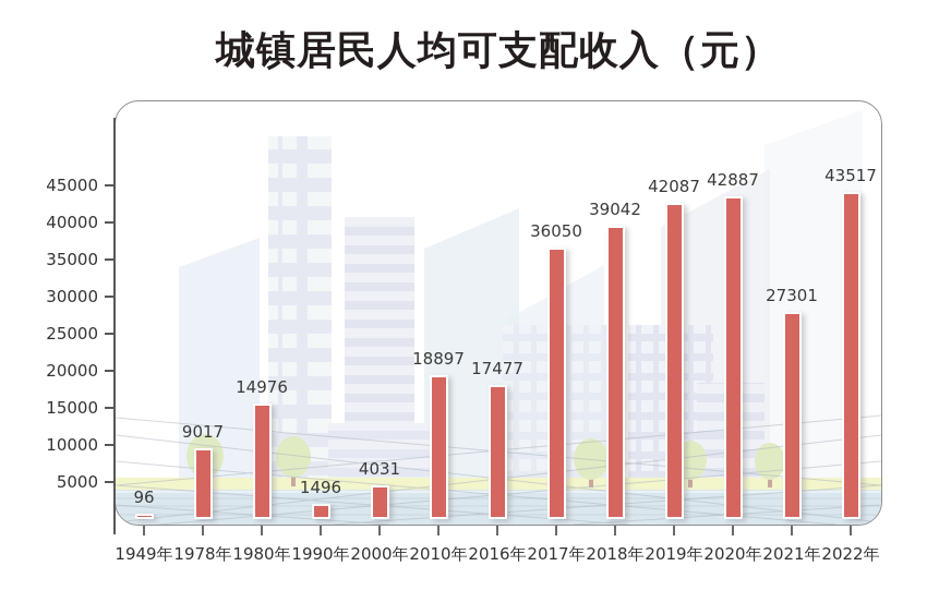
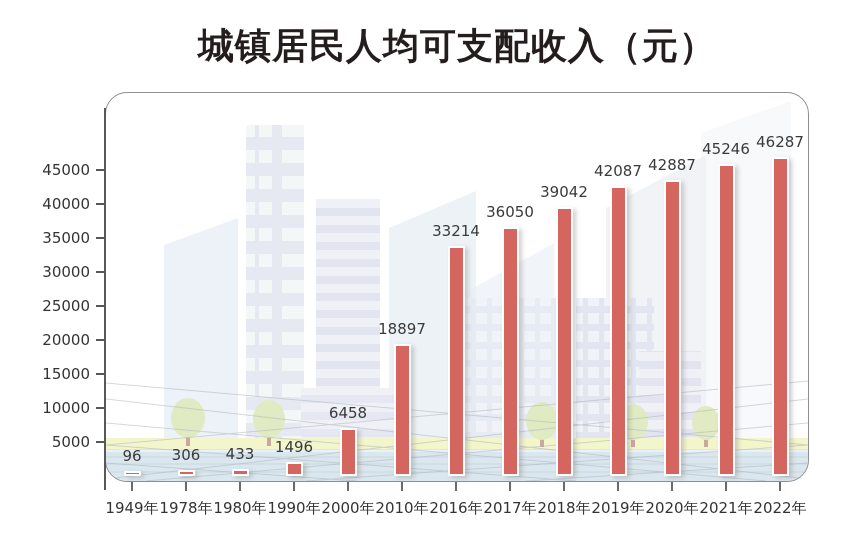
1978年: 9017 -> 306
1980年: 14976 -> 433
2000年: 4031 -> 6458
2016年: 17477 -> 33214
2021年: 27301 -> 45246
2022年: 43517 -> 46287
